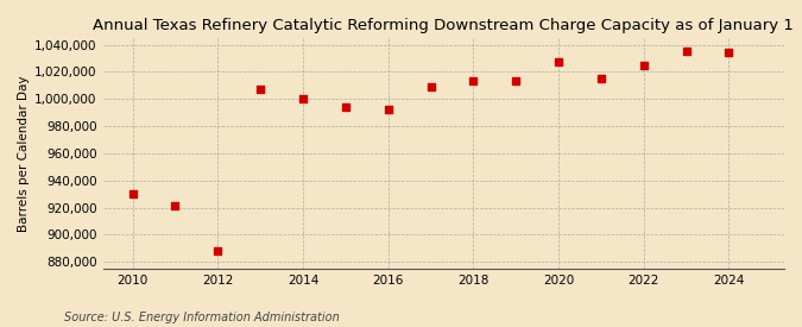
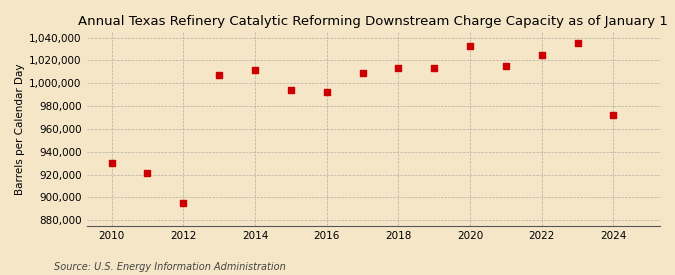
2012: 888,000 -> 895,000
2014: 1,000,000 -> 1,012,000
2020: 1,027,000 -> 1,033,000
2024: 1,034,000 -> 972,000
